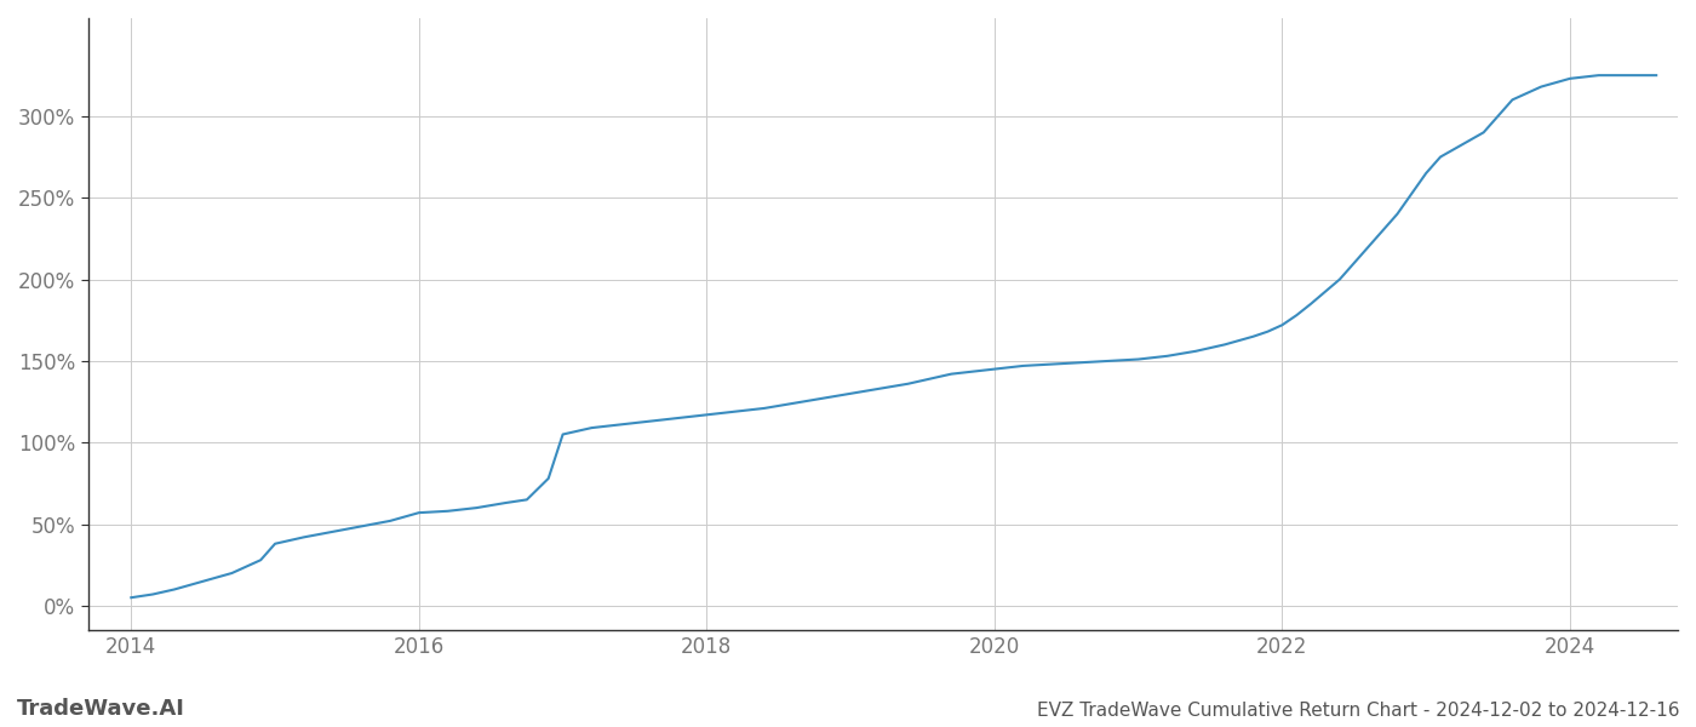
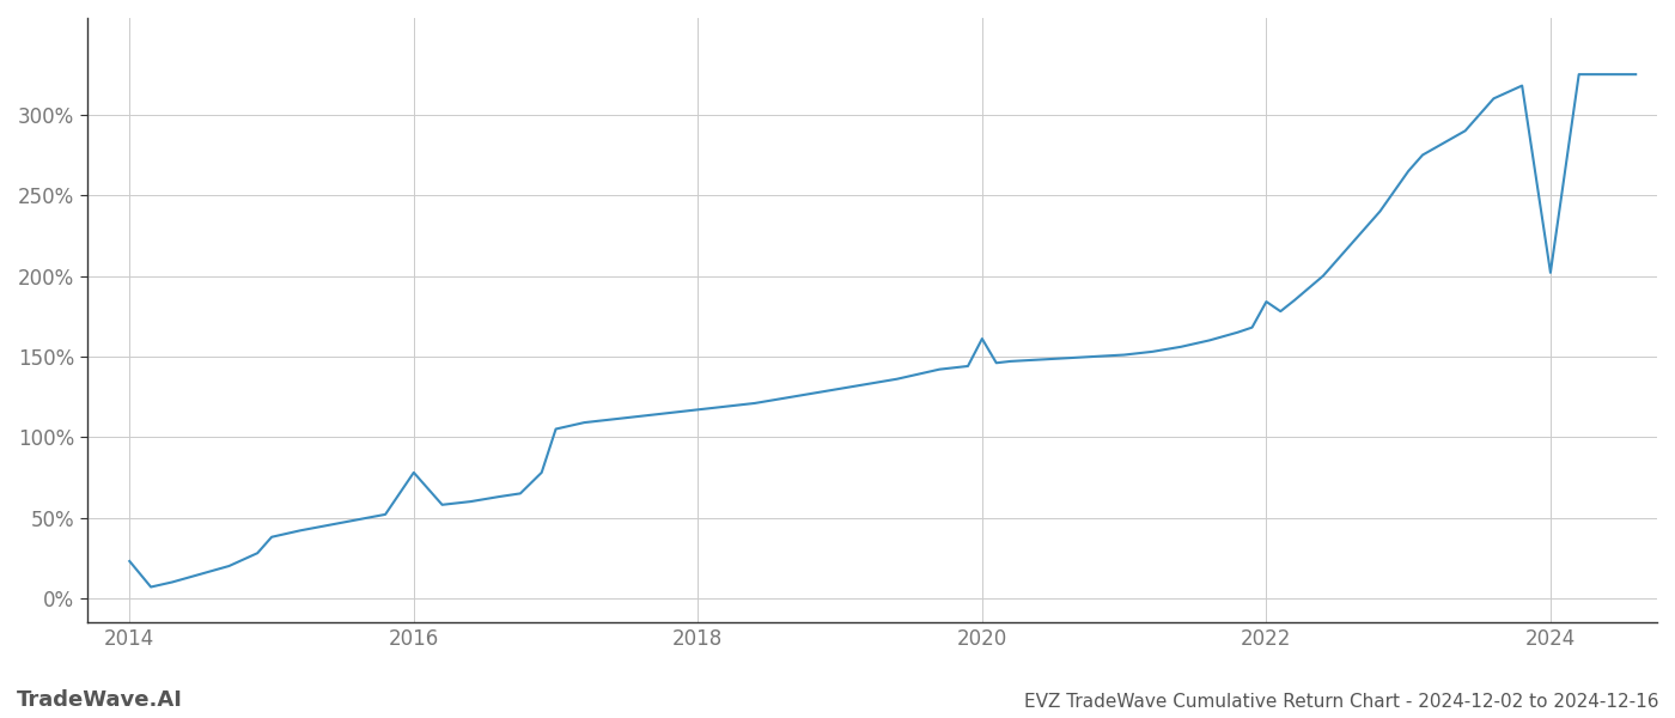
2014: 5% -> 23%
2016: 57% -> 78%
2020: 145% -> 161%
2022: 172% -> 184%
2024: 323% -> 202%
